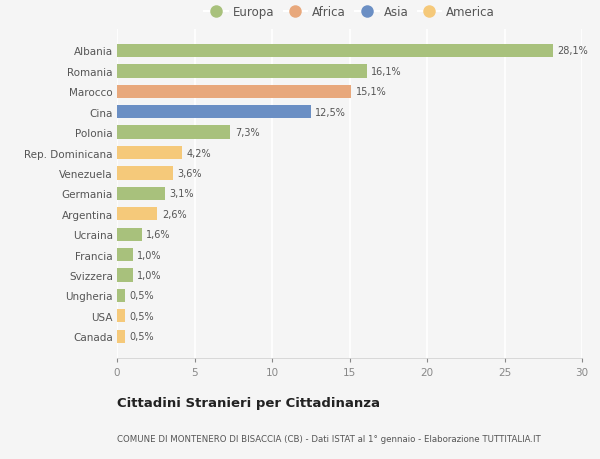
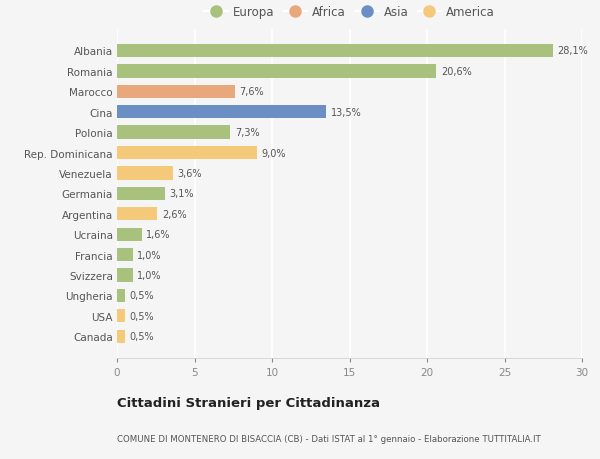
Romania: 16,1% -> 20,6%
Marocco: 15,1% -> 7,6%
Cina: 12,5% -> 13,5%
Rep. Dominicana: 4,2% -> 9,0%
